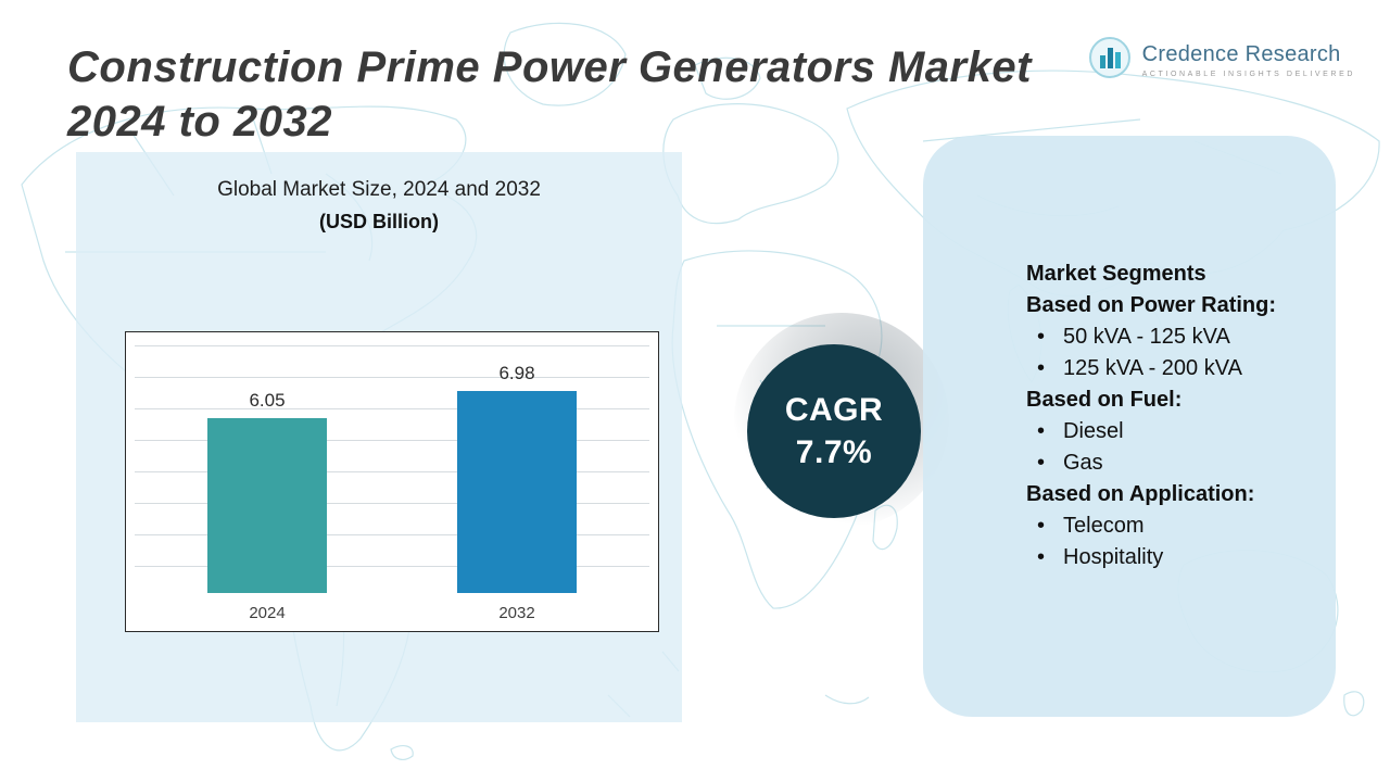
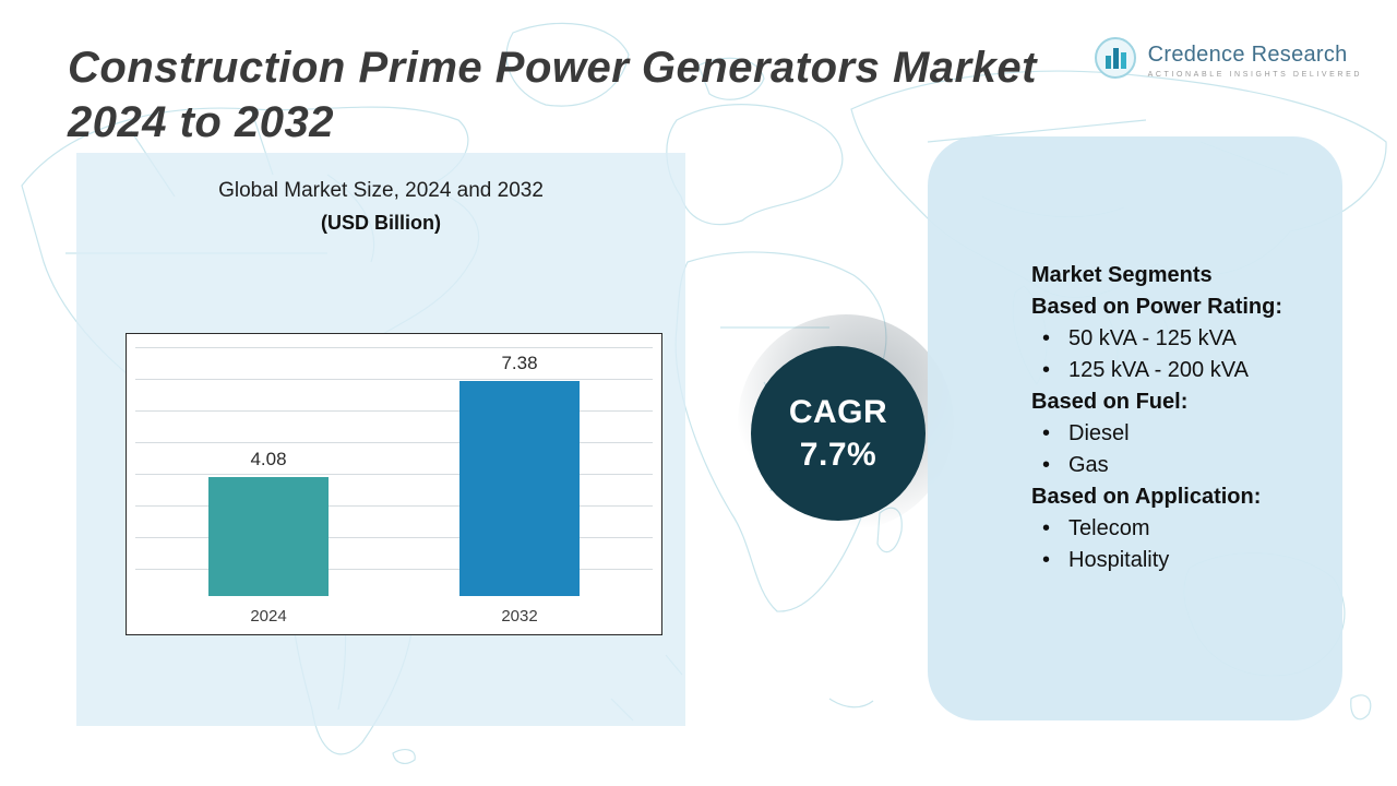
2024: 6.05 -> 4.08
2032: 6.98 -> 7.38
